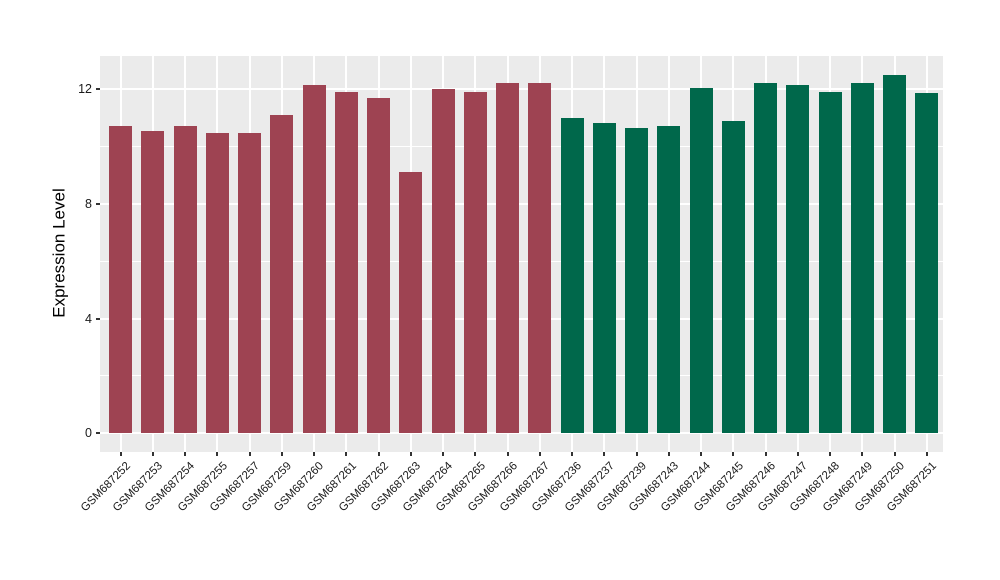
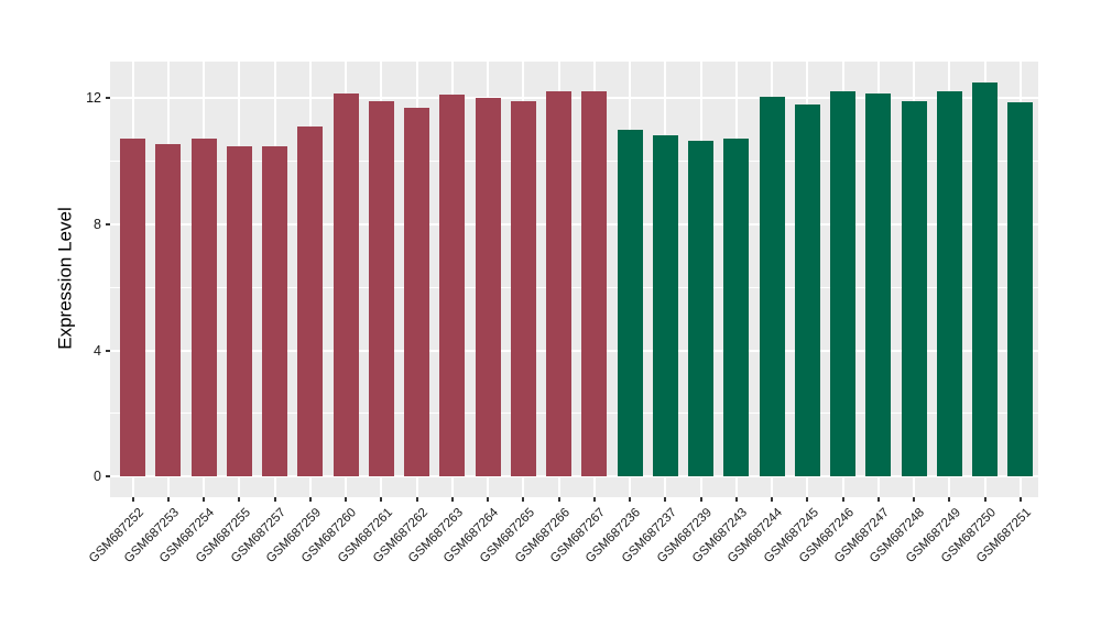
GSM687263: 9.1 -> 12.1
GSM687245: 10.9 -> 11.8
